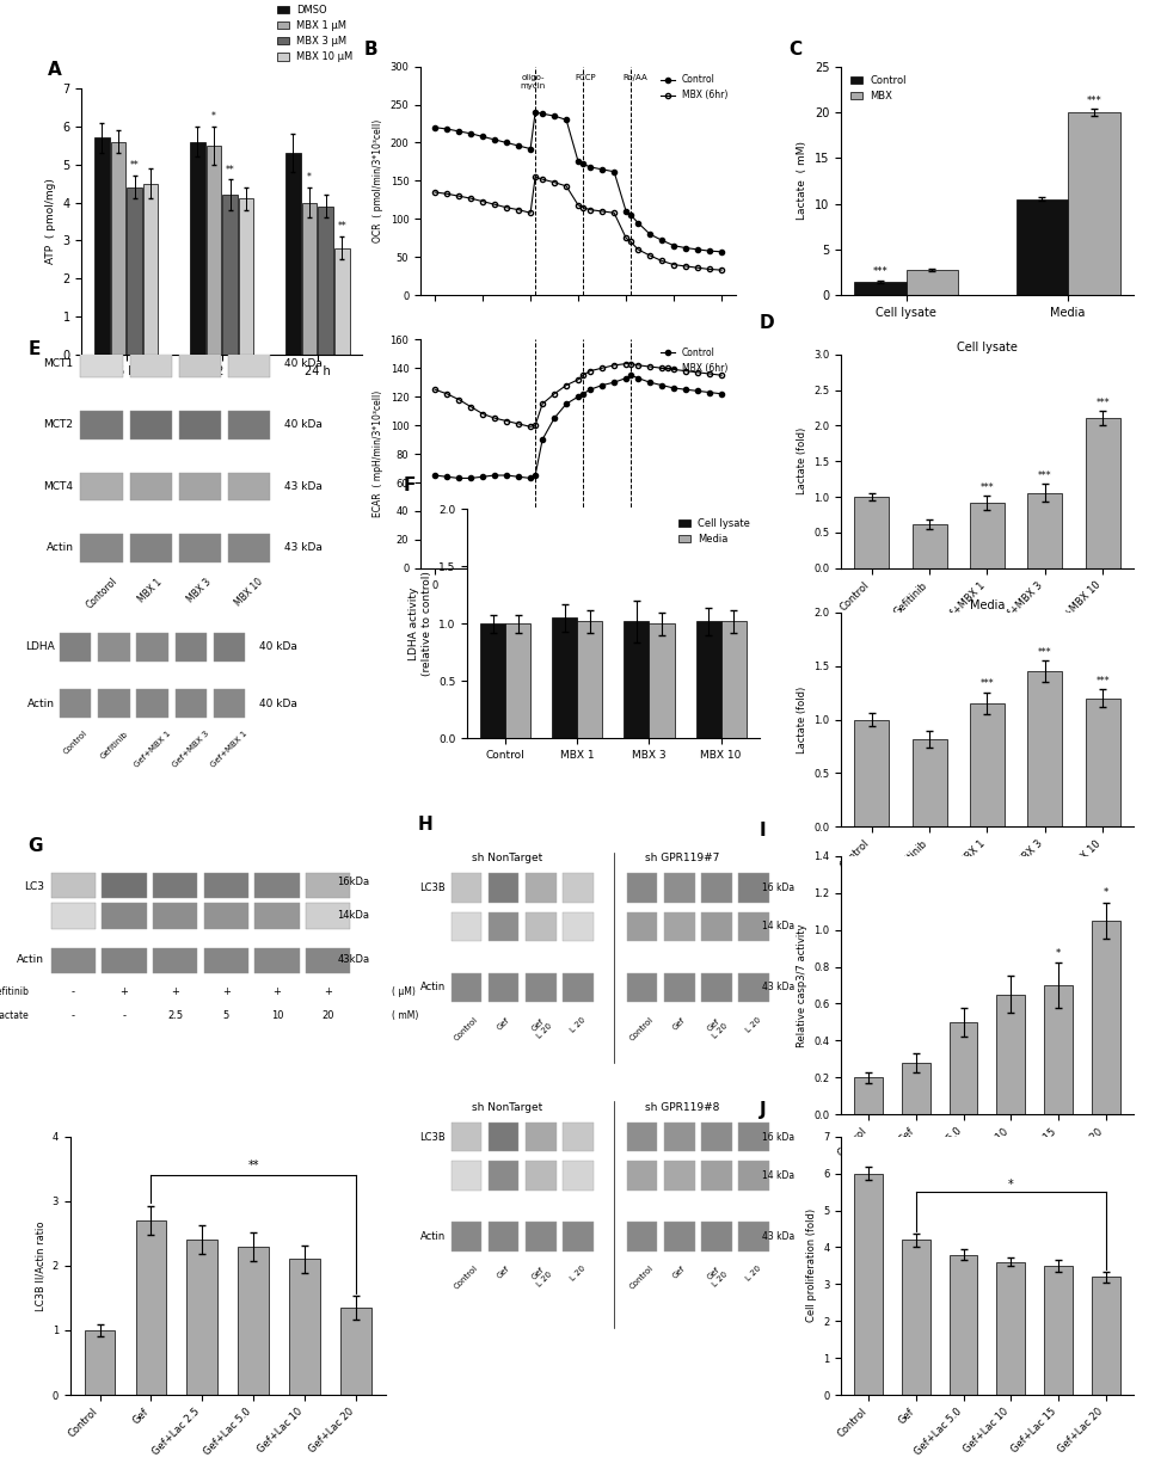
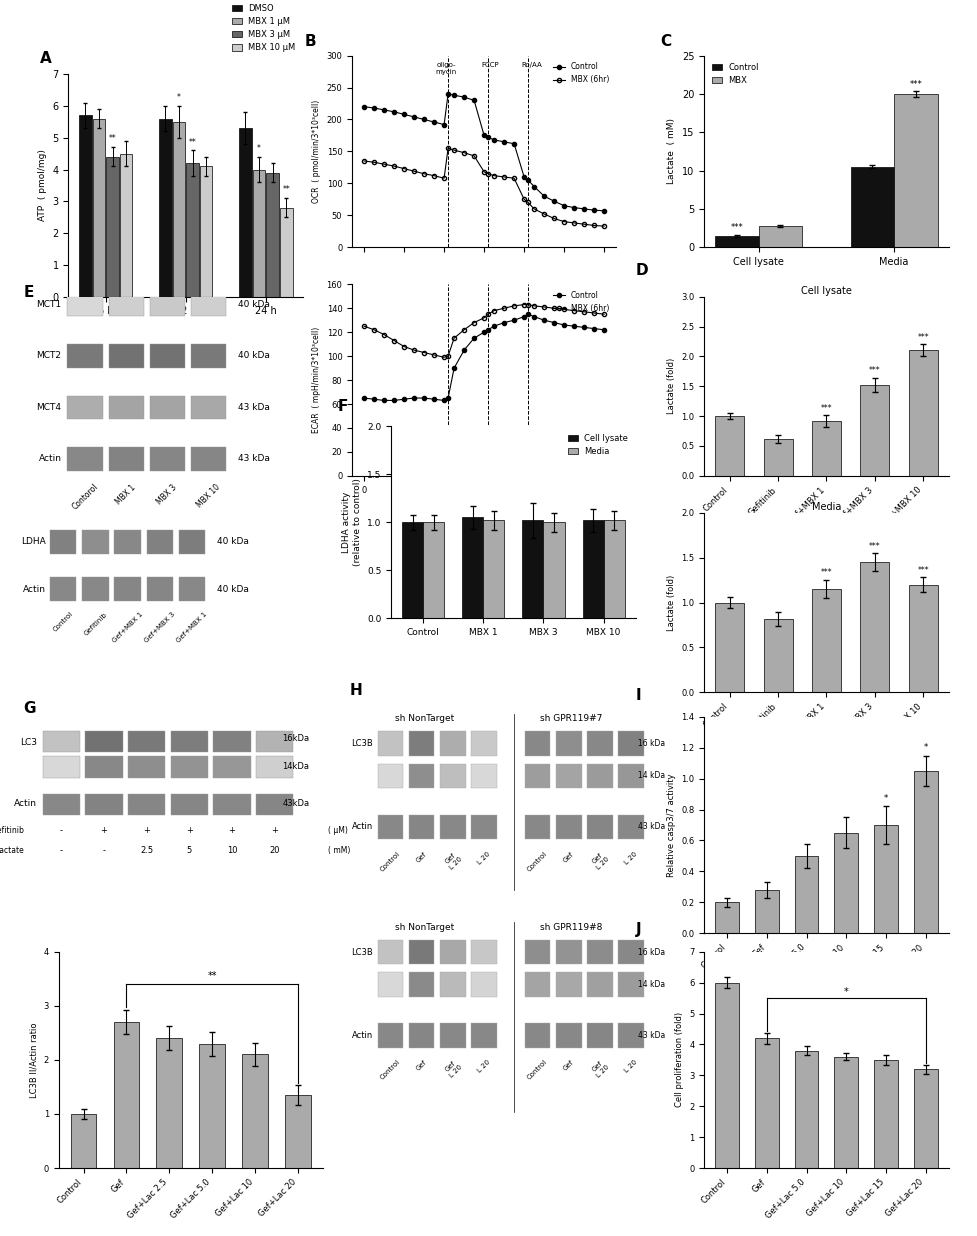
Cell lysate/Gef+MBX 3: 1.06 -> 1.52
